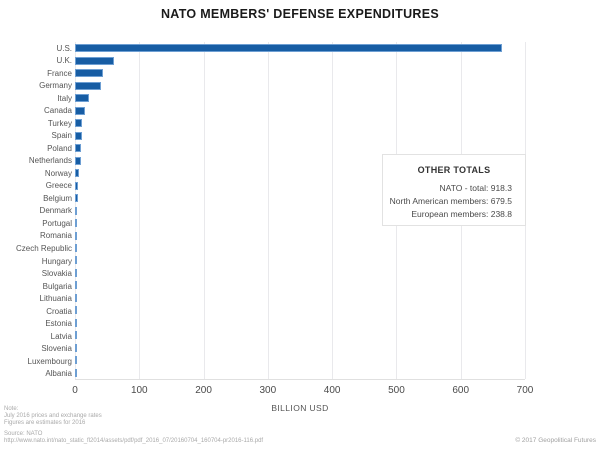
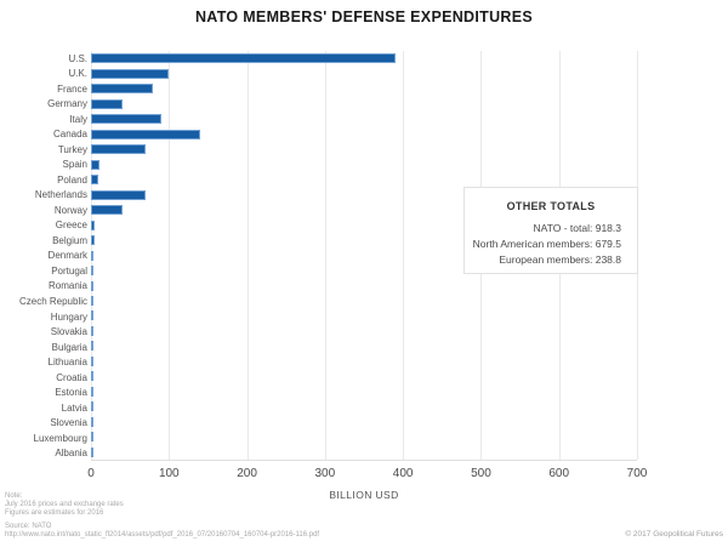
U.S.: 660 -> 390
U.K.: 60 -> 100
France: 40 -> 80
Italy: 20 -> 90
Canada: 20 -> 140
Turkey: 10 -> 70
Netherlands: 10 -> 70
Norway: 10 -> 40
